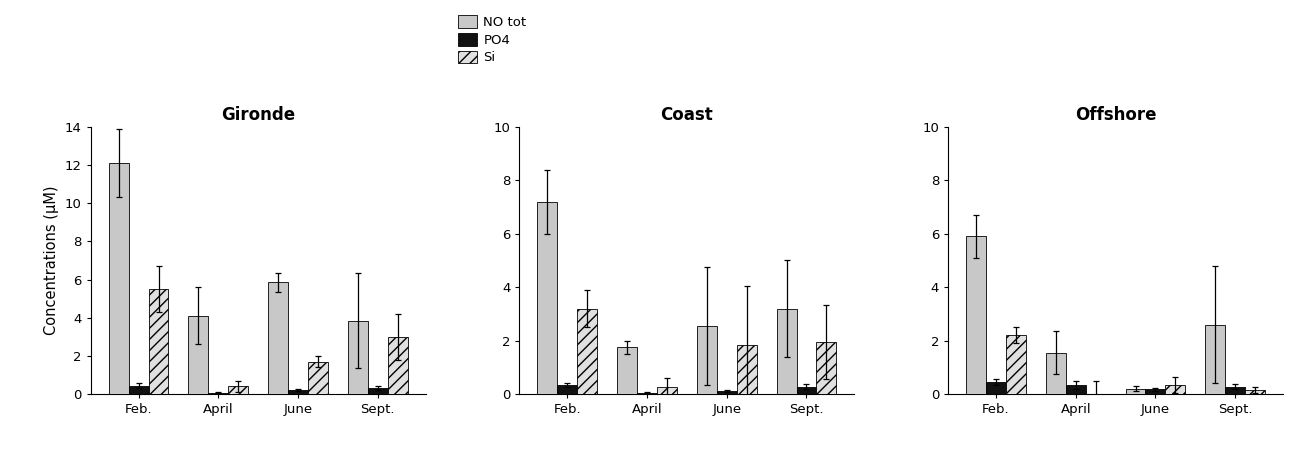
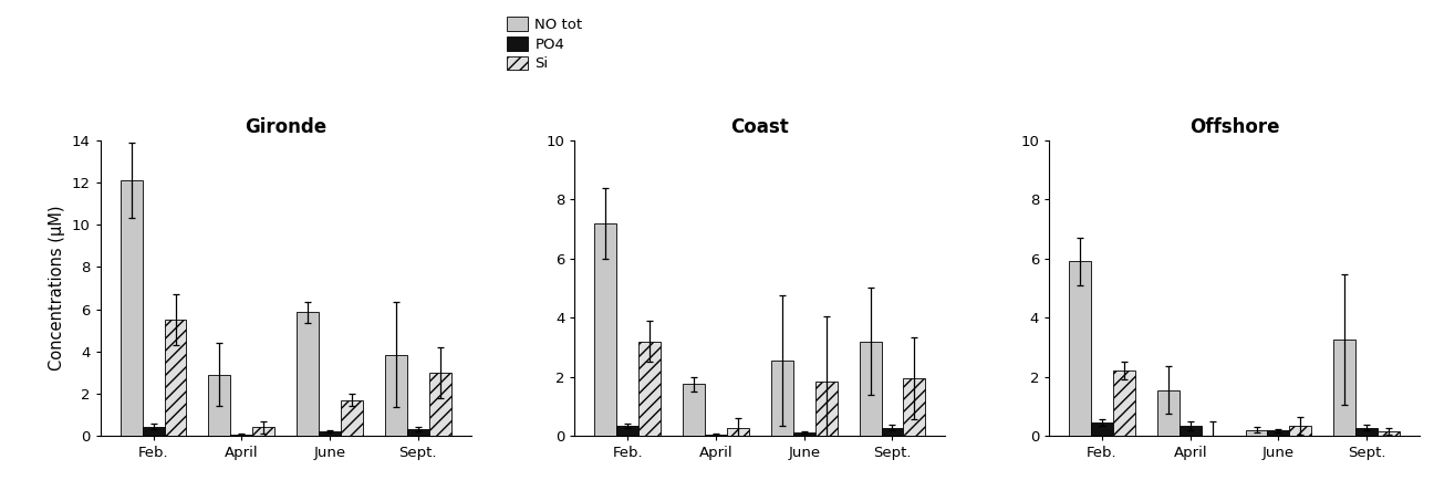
Gironde/NO tot/April: 4.1 -> 2.9
Offshore/NO tot/Sept.: 2.60 -> 3.25
